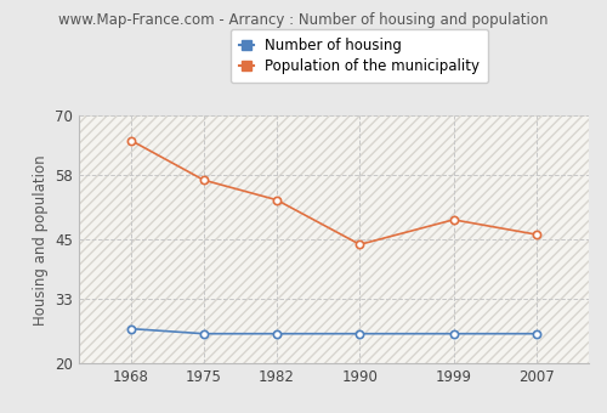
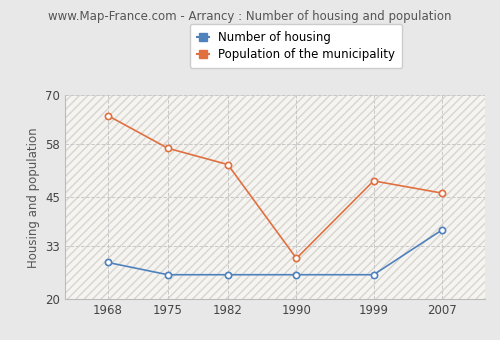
Number of housing/1968: 27 -> 29
Population of the municipality/1990: 44 -> 30
Number of housing/2007: 26 -> 37
